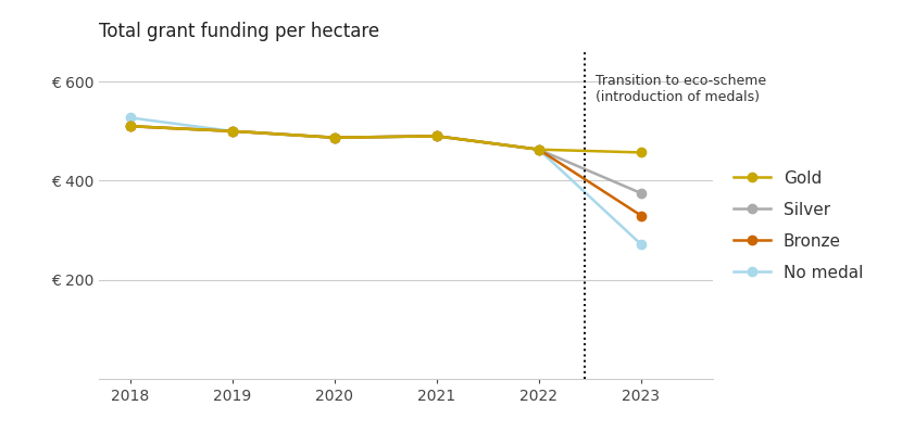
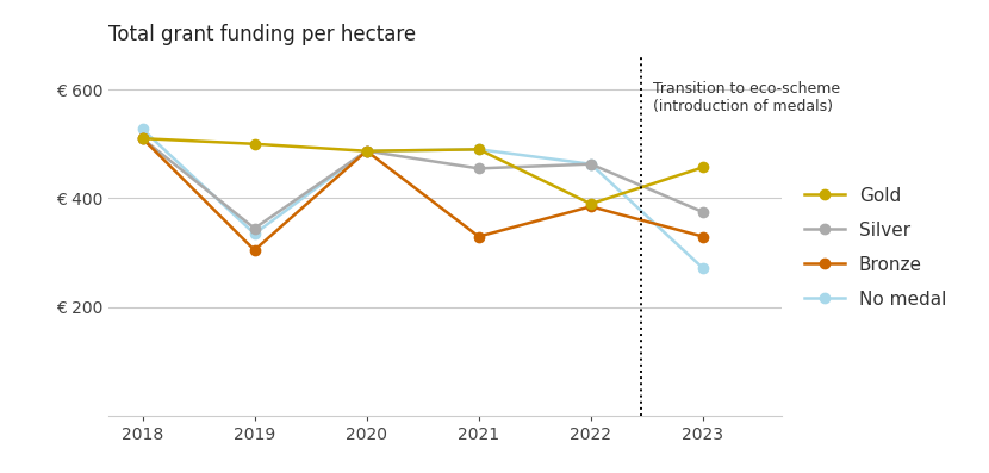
Silver/2019: € 500 -> € 345
Bronze/2019: € 500 -> € 305
No medal/2019: € 500 -> € 335
Silver/2021: € 490 -> € 455
Bronze/2021: € 490 -> € 330
Gold/2022: € 463 -> € 390
Bronze/2022: € 463 -> € 385
